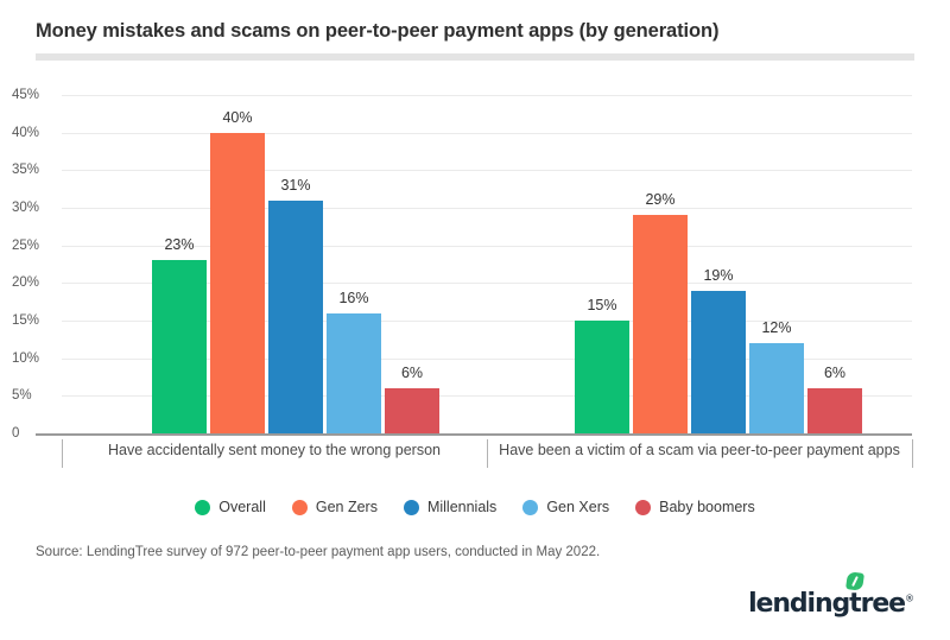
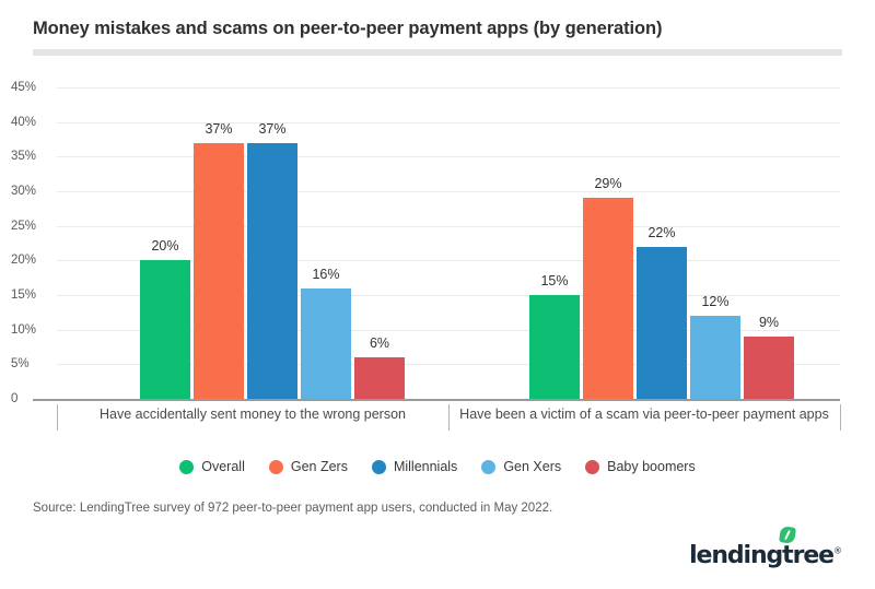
Overall/Have accidentally sent money to the wrong person: 23% -> 20%
Gen Zers/Have accidentally sent money to the wrong person: 40% -> 37%
Millennials/Have accidentally sent money to the wrong person: 31% -> 37%
Millennials/Have been a victim of a scam via peer-to-peer payment apps: 19% -> 22%
Baby boomers/Have been a victim of a scam via peer-to-peer payment apps: 6% -> 9%
